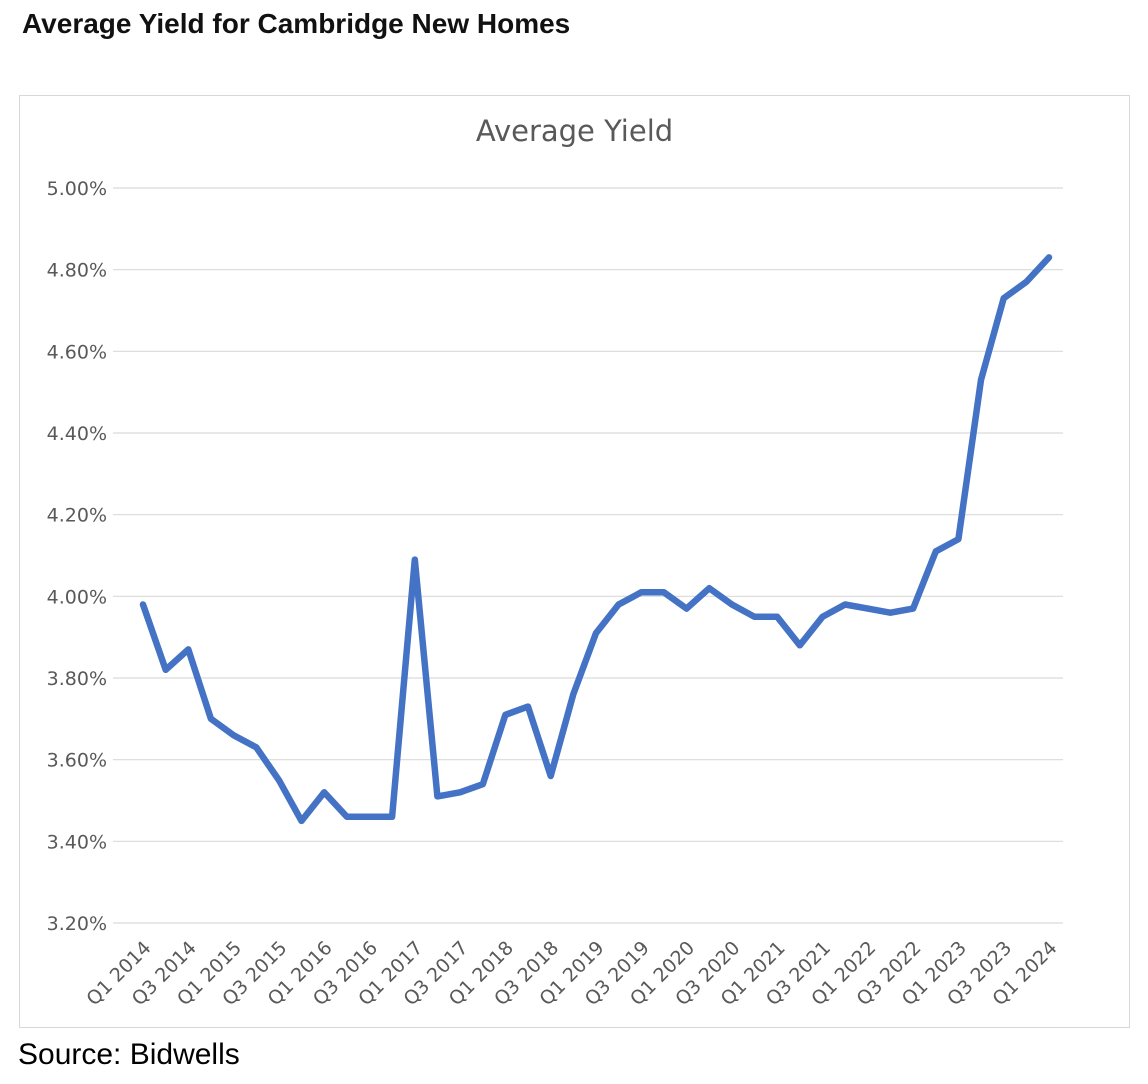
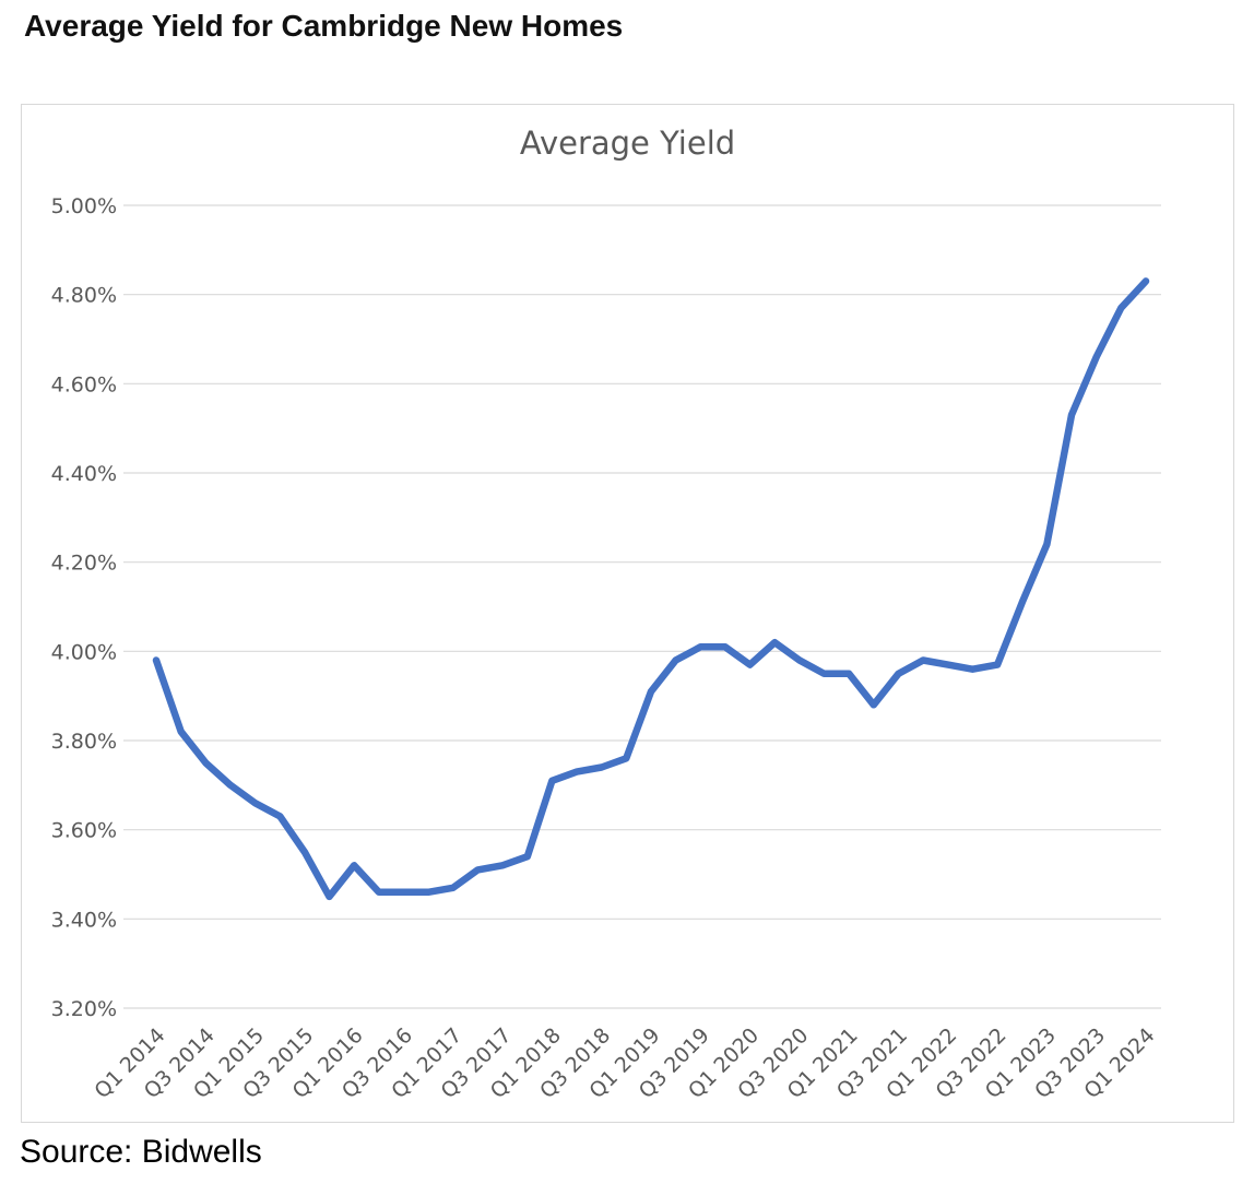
Q3 2014: 3.87% -> 3.75%
Q1 2017: 4.09% -> 3.47%
Q3 2018: 3.56% -> 3.74%
Q1 2023: 4.14% -> 4.24%
Q3 2023: 4.73% -> 4.66%
